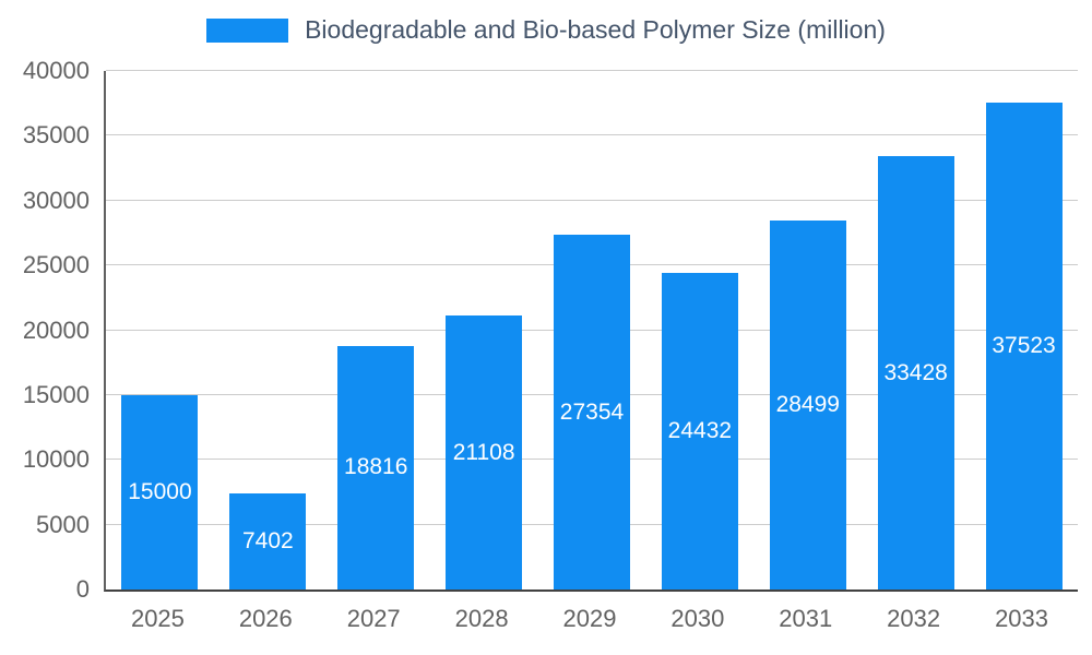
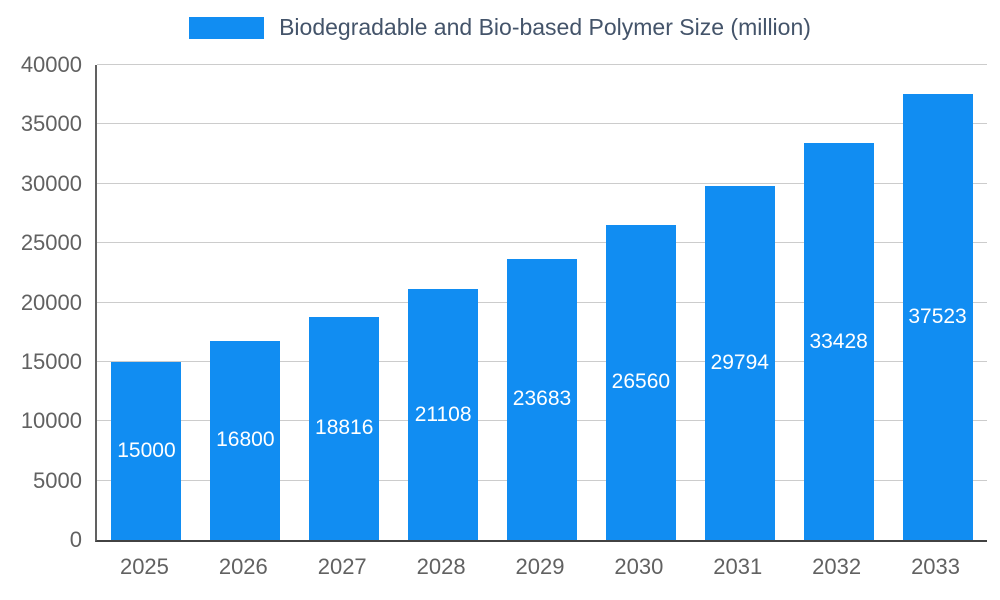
2026: 7402 -> 16800
2029: 27354 -> 23683
2030: 24432 -> 26560
2031: 28499 -> 29794
